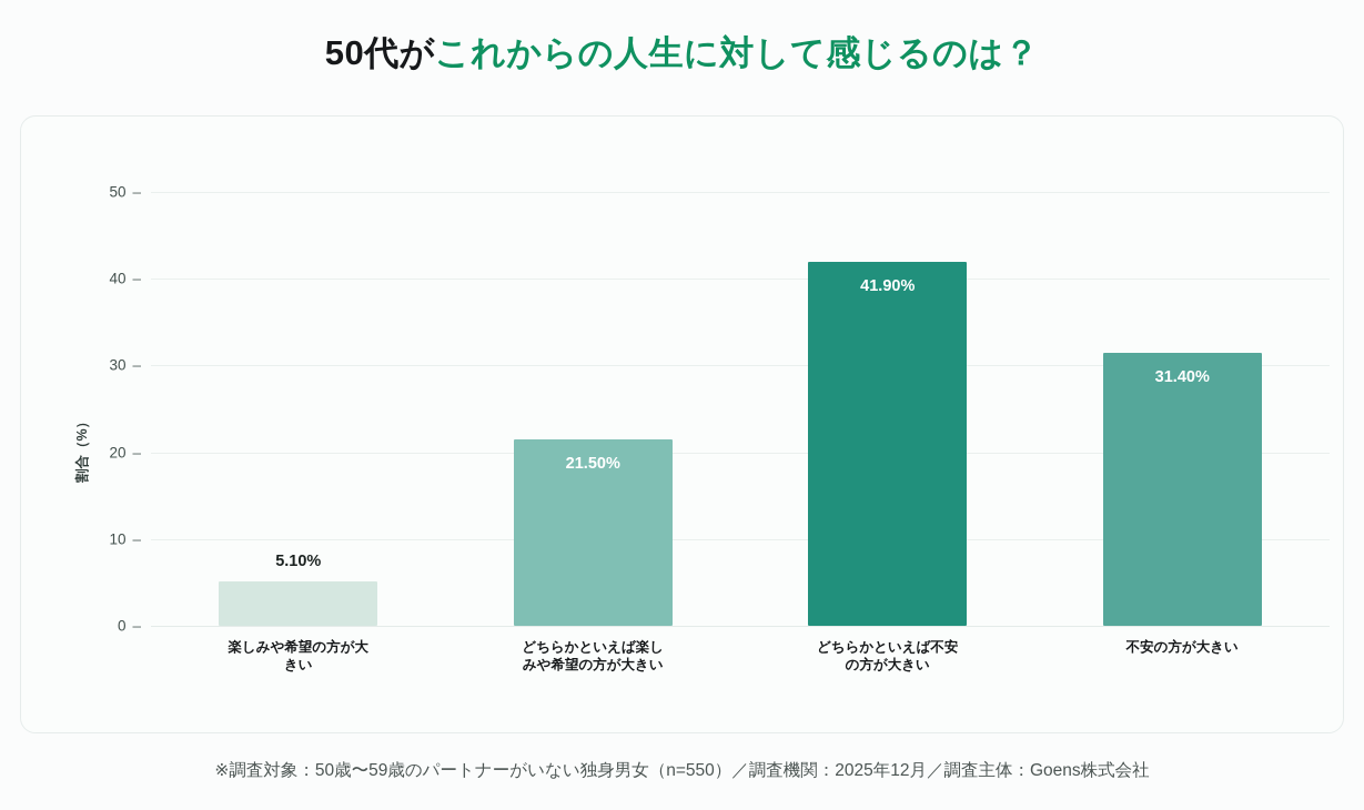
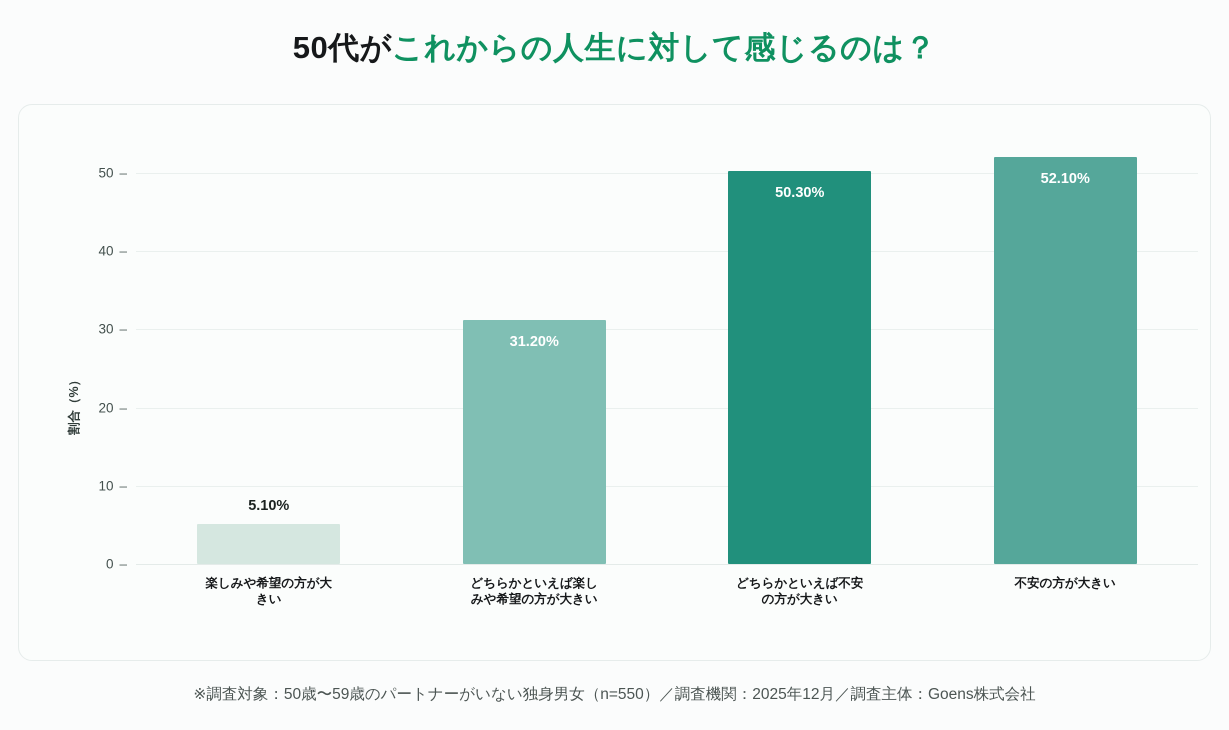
どちらかといえば楽しみや希望の方が大きい: 21.50% -> 31.20%
どちらかといえば不安の方が大きい: 41.90% -> 50.30%
不安の方が大きい: 31.40% -> 52.10%
